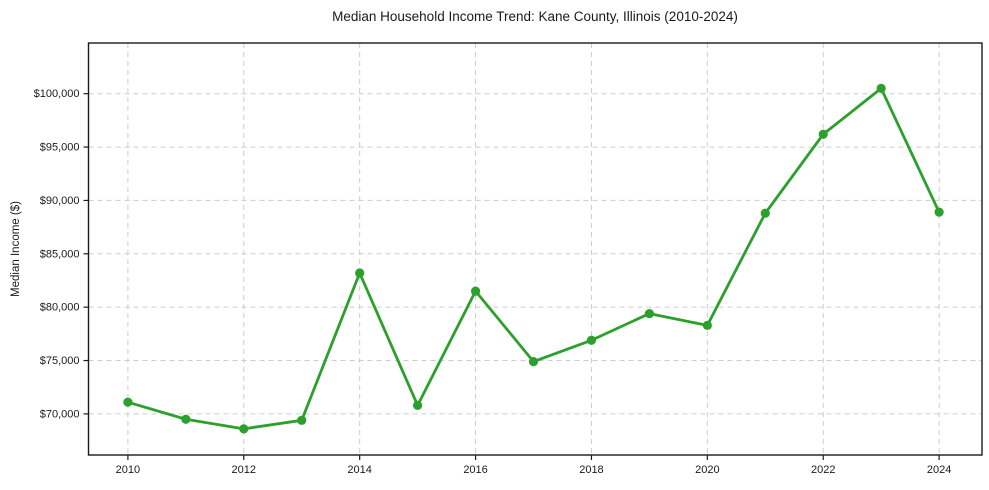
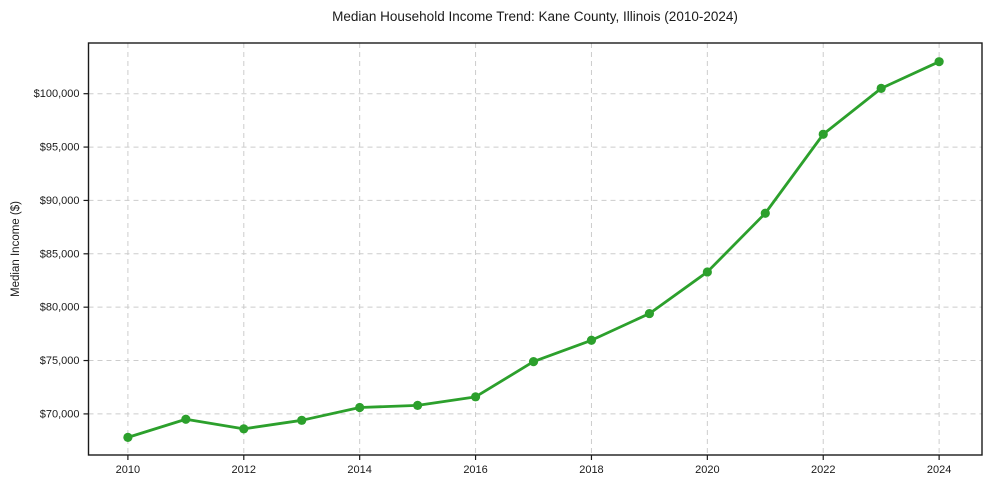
2010: $71100 -> $67800
2014: $83200 -> $70600
2016: $81500 -> $71600
2020: $78300 -> $83300
2024: $88900 -> $103000
